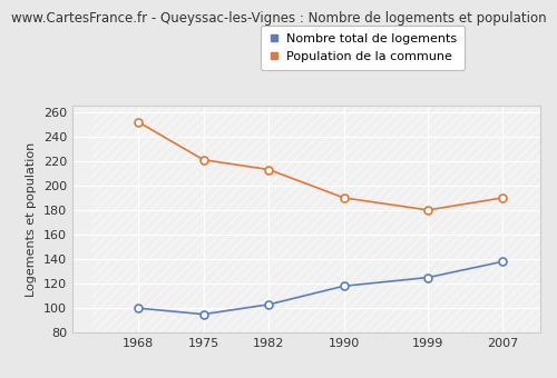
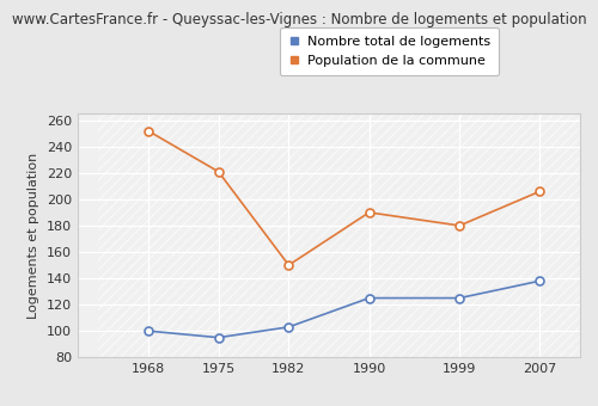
Population de la commune/1982: 213 -> 150
Nombre total de logements/1990: 118 -> 125
Population de la commune/2007: 190 -> 206
